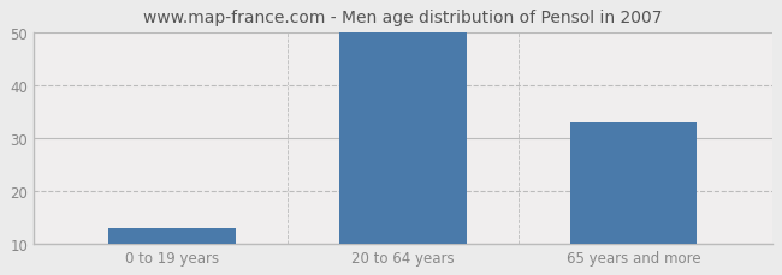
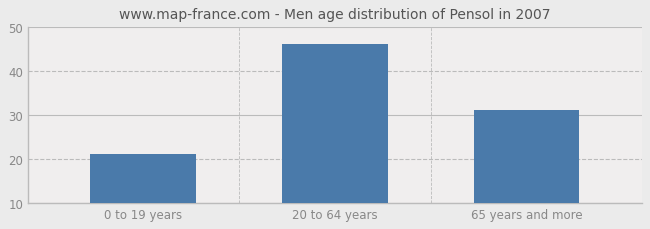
0 to 19 years: 13 -> 21
20 to 64 years: 50 -> 46
65 years and more: 33 -> 31
